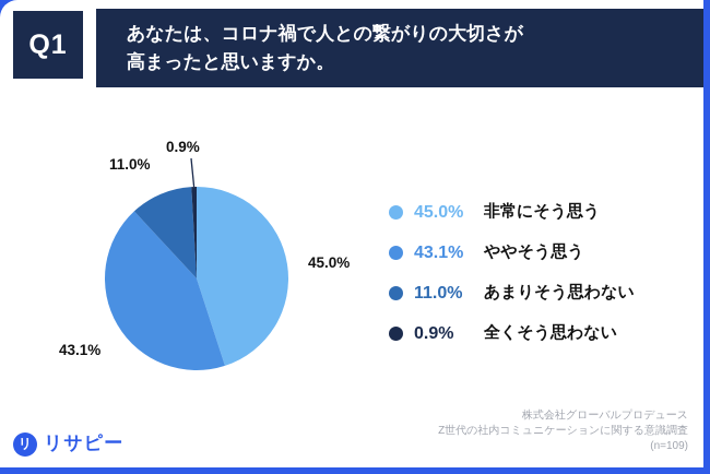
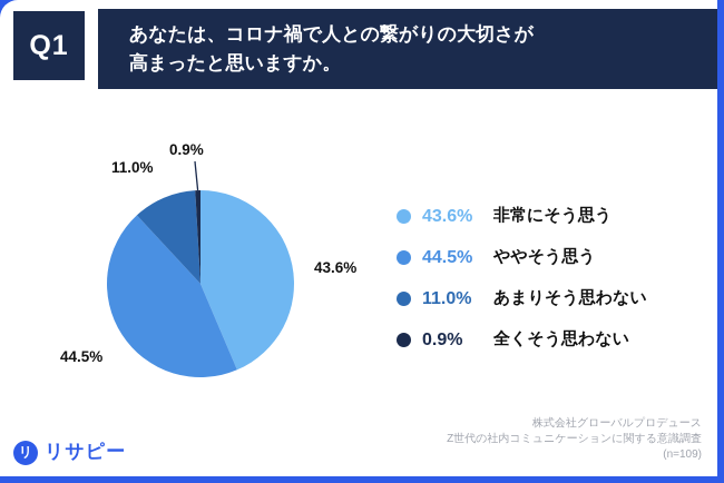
非常にそう思う: 45.0% -> 43.6%
ややそう思う: 43.1% -> 44.5%
